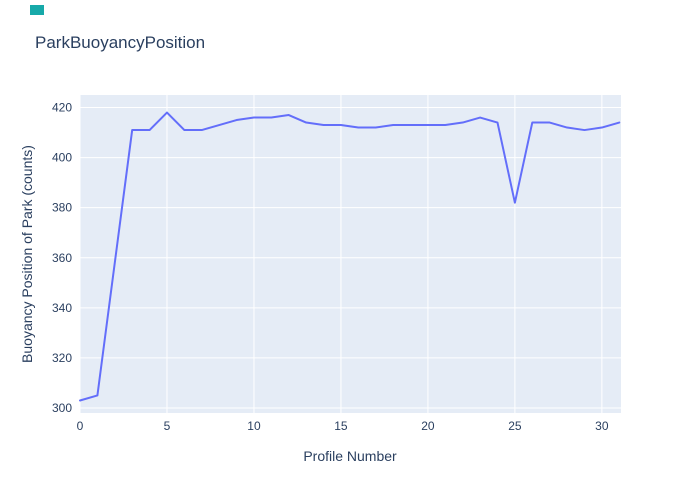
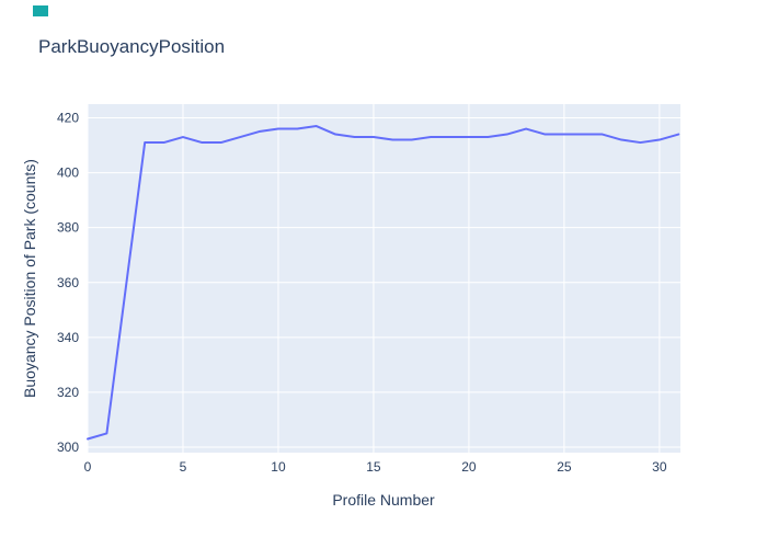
5: 418 -> 413
25: 382 -> 414
